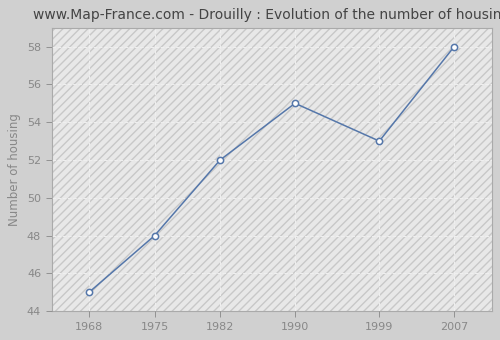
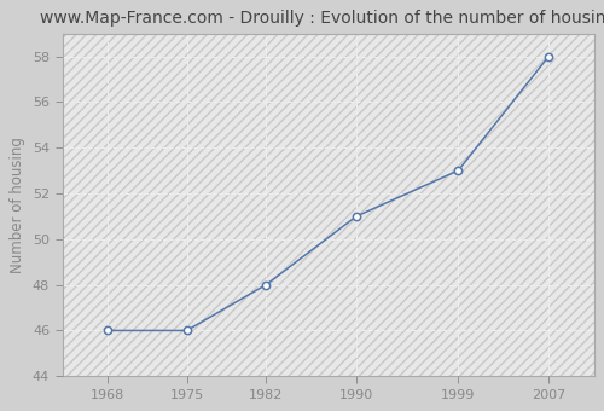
1968: 45 -> 46
1975: 48 -> 46
1982: 52 -> 48
1990: 55 -> 51
